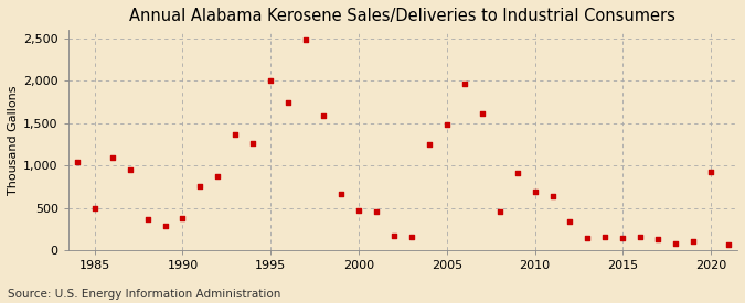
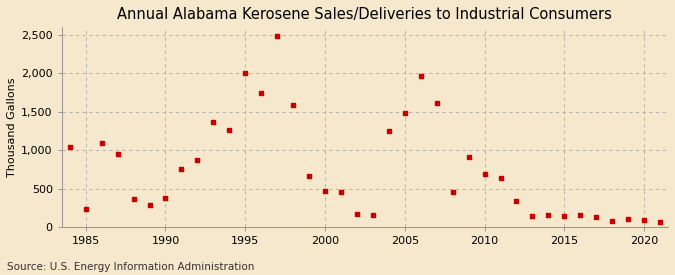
1985: 500 -> 240
2020: 920 -> 80
